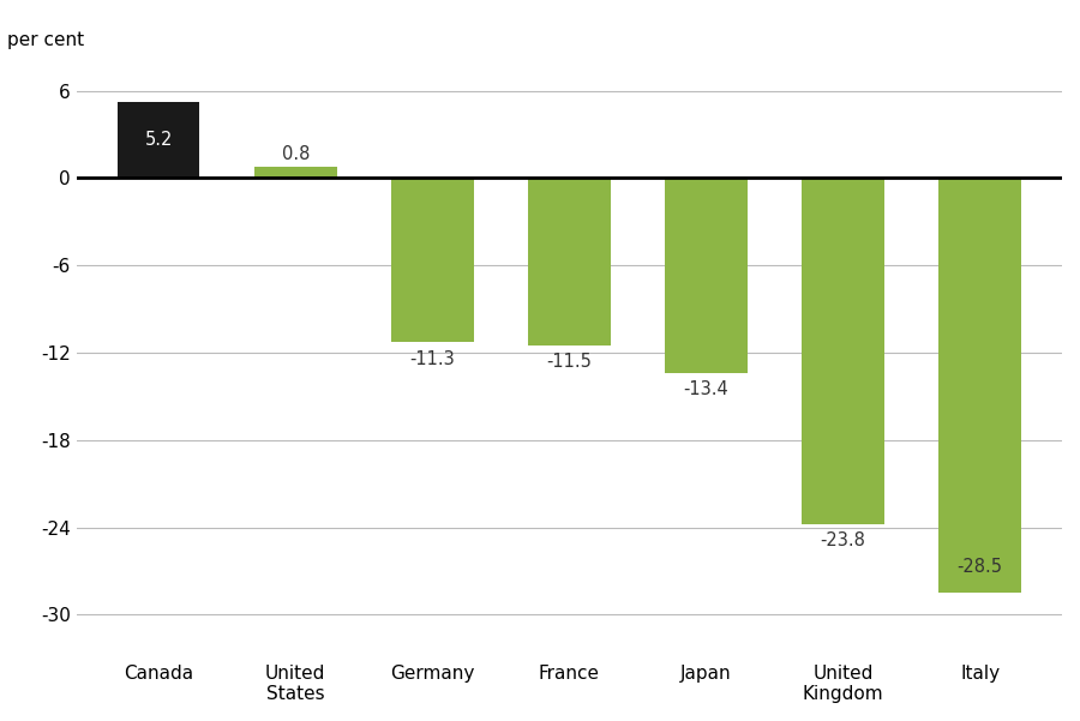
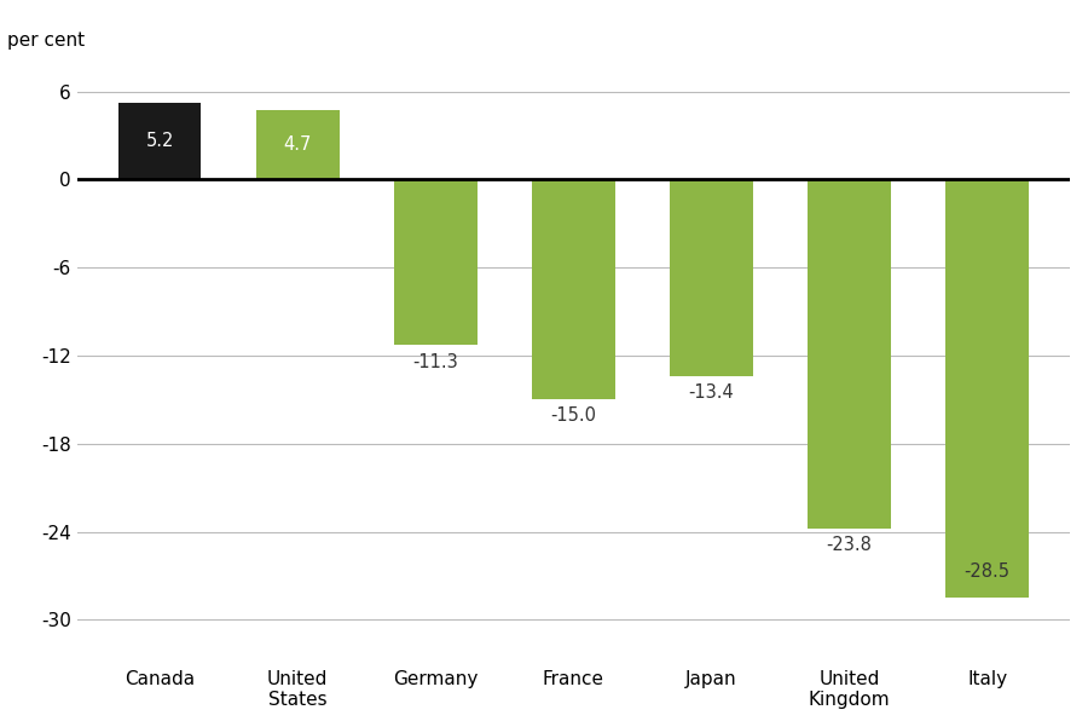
United States: 0.8 -> 4.7
France: -11.5 -> -15.0
